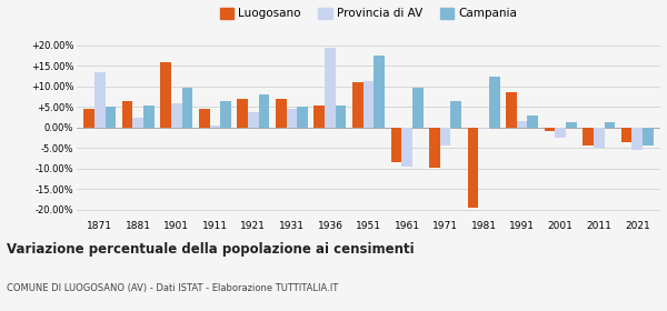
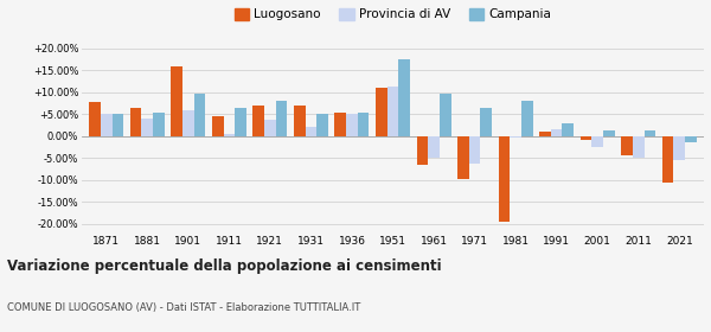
Luogosano/1871: 4.5% -> 7.8%
Provincia di AV/1871: 13.5% -> 5.0%
Provincia di AV/1881: 2.5% -> 4.0%
Provincia di AV/1931: 4.5% -> 2.0%
Provincia di AV/1936: 19.5% -> 5.2%
Luogosano/1961: -8.5% -> -6.5%
Provincia di AV/1961: -9.5% -> -4.8%
Provincia di AV/1971: -4.5% -> -6.3%
Campania/1981: 12.5% -> 8.0%
Luogosano/1991: 8.5% -> 1.0%
Luogosano/2021: -3.5% -> -10.5%
Campania/2021: -4.5% -> -1.5%
